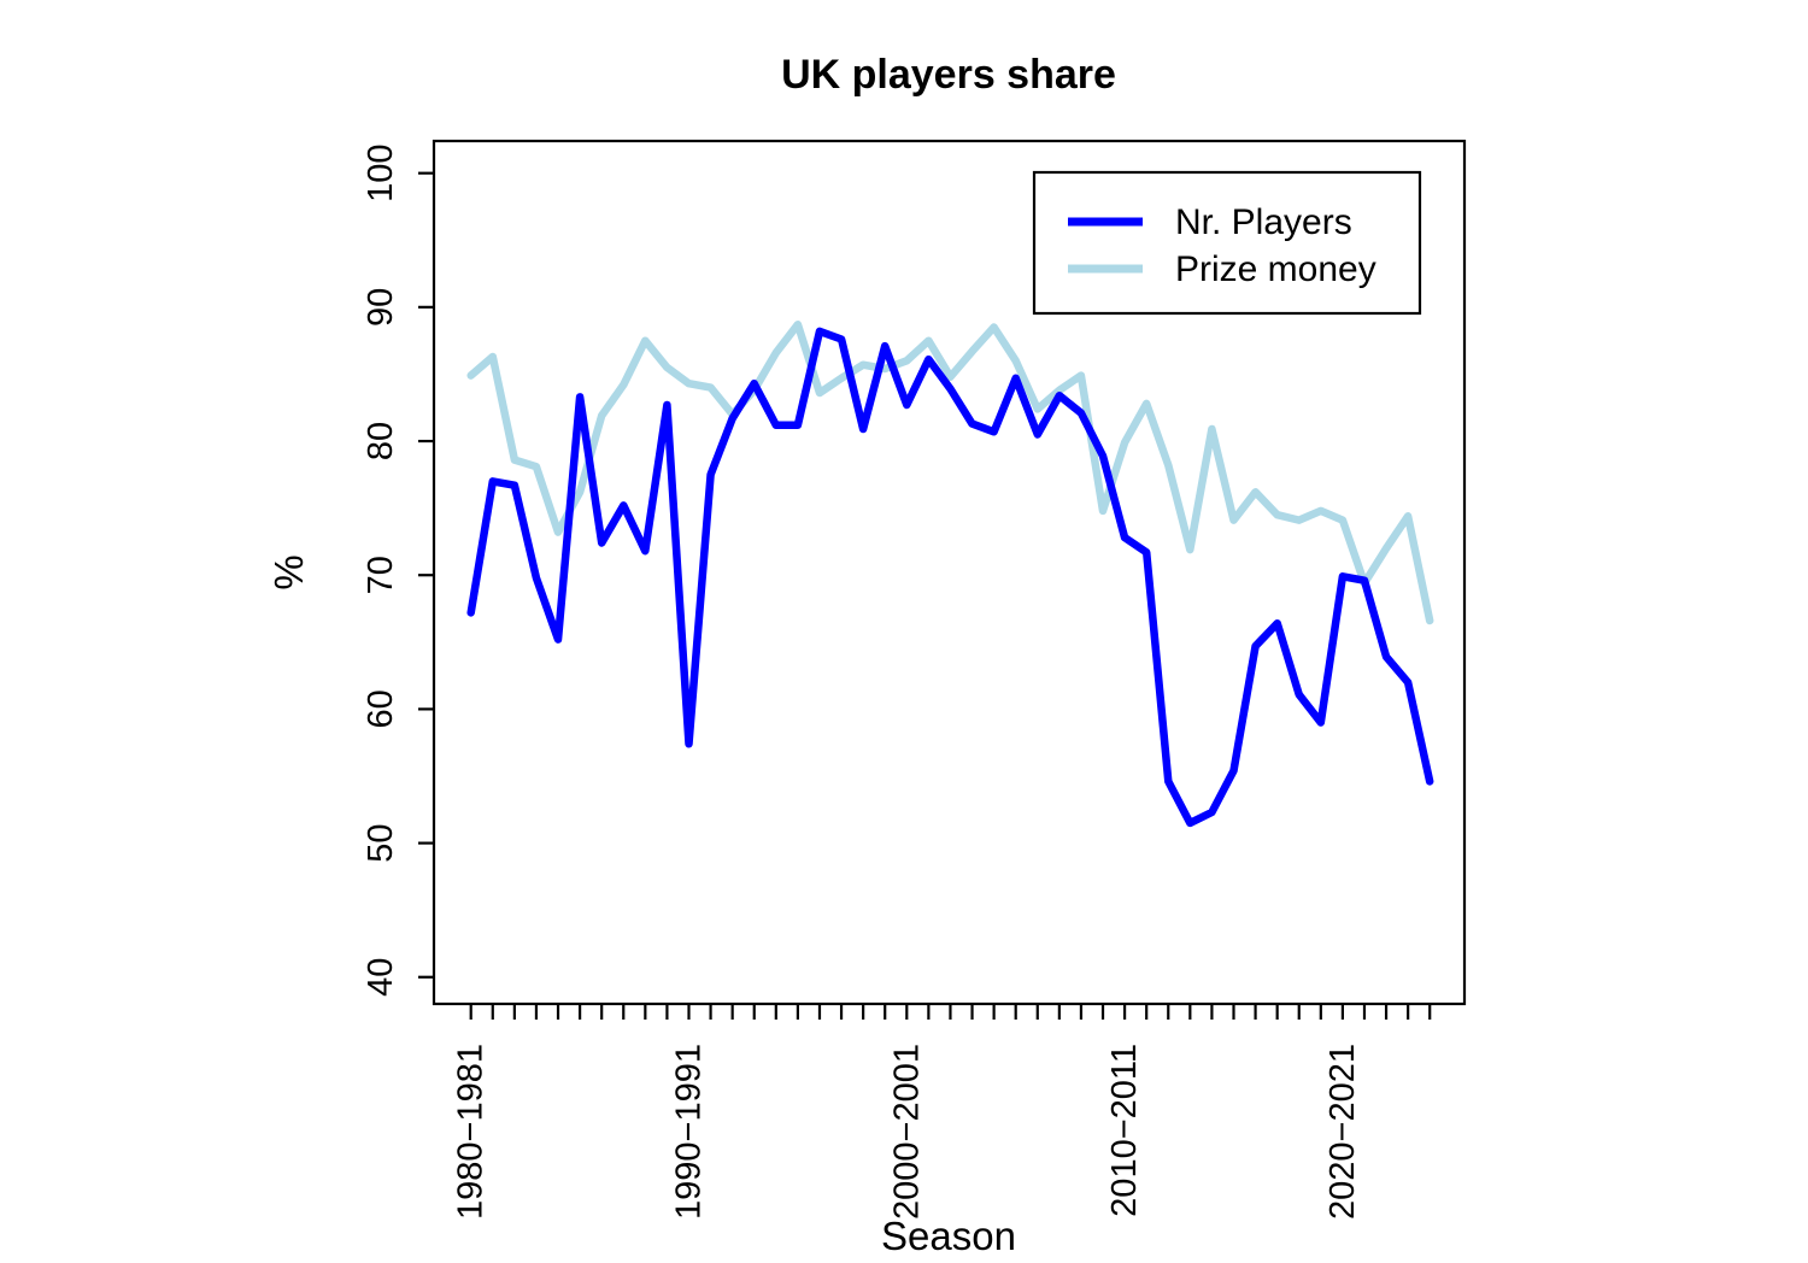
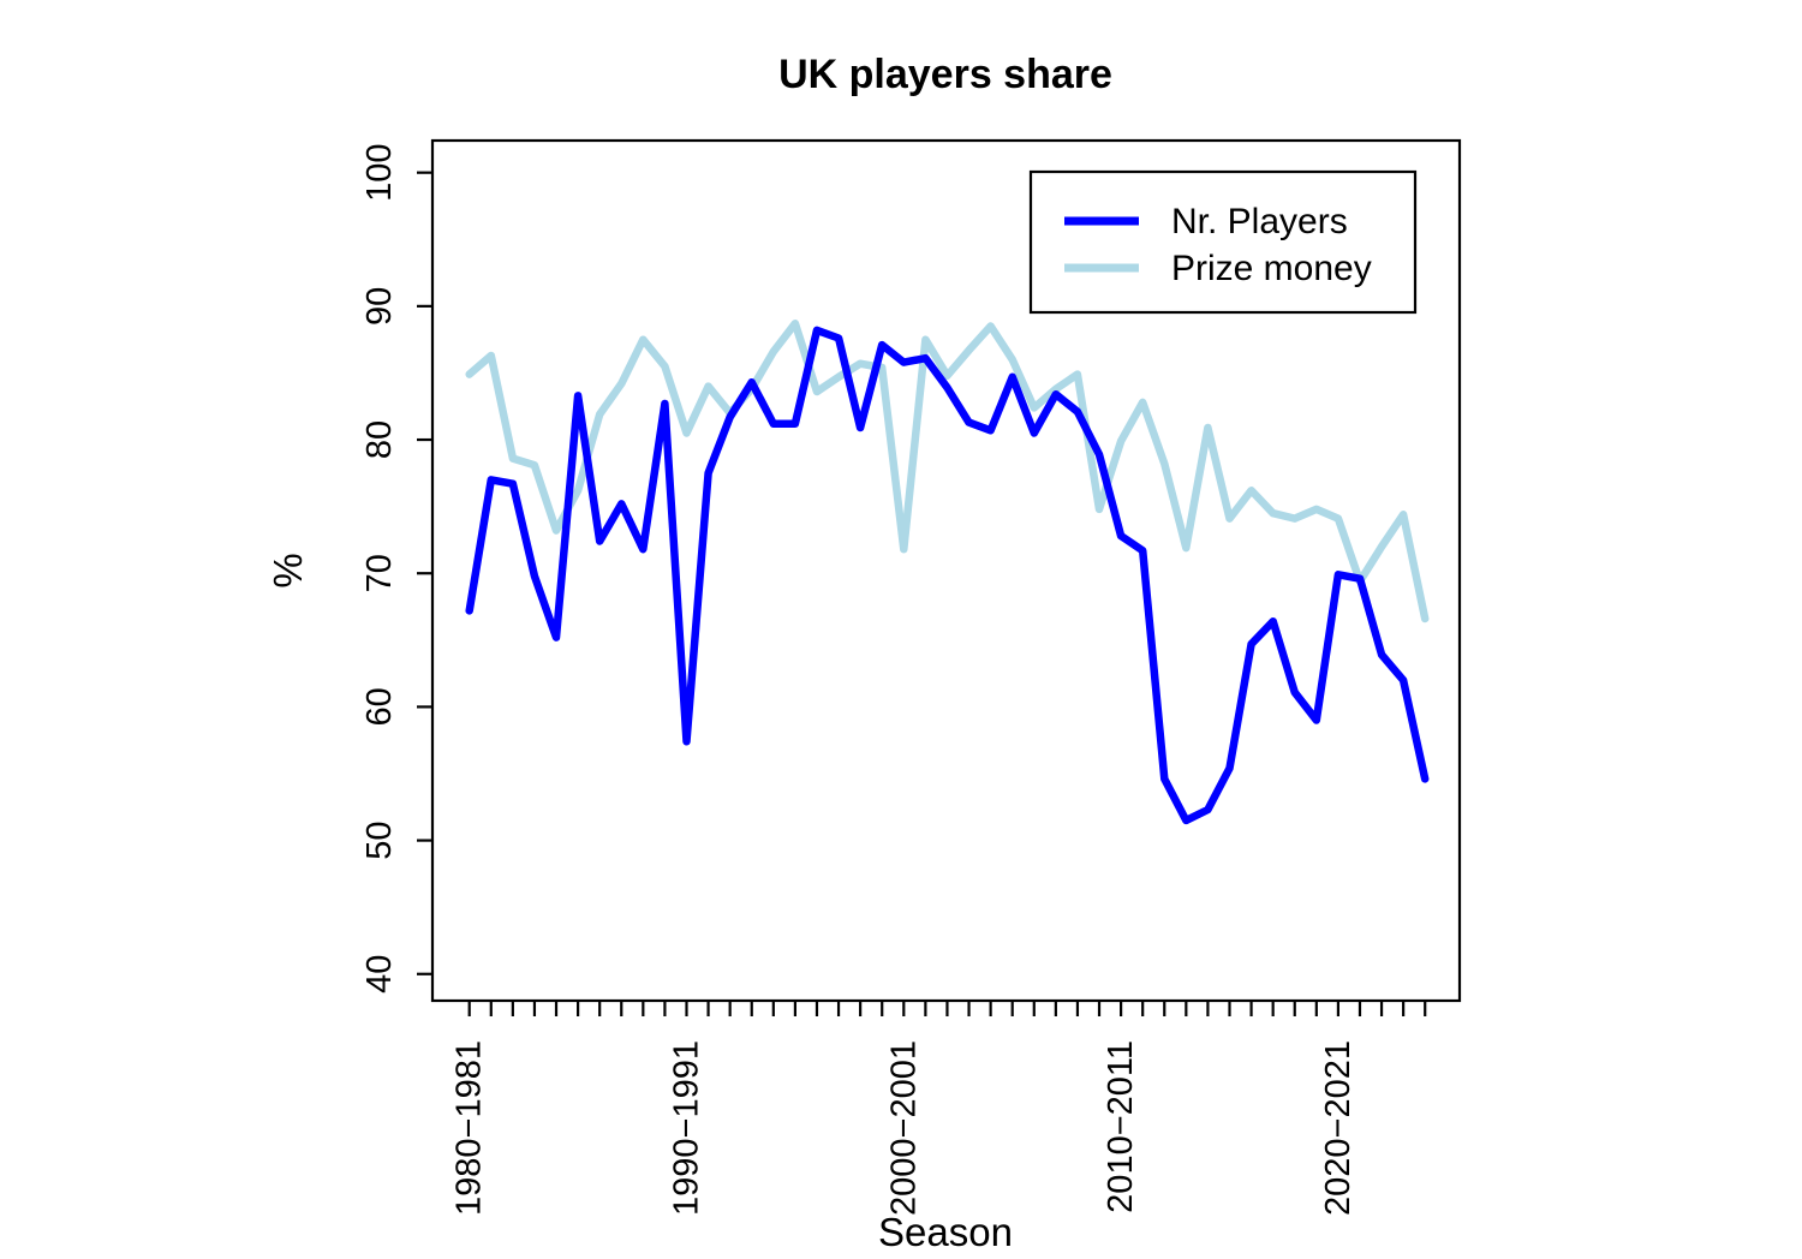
Prize money/1990−1991: 84.3 -> 80.5
Nr. Players/2000−2001: 82.7 -> 85.8
Prize money/2000−2001: 86.0 -> 71.8
